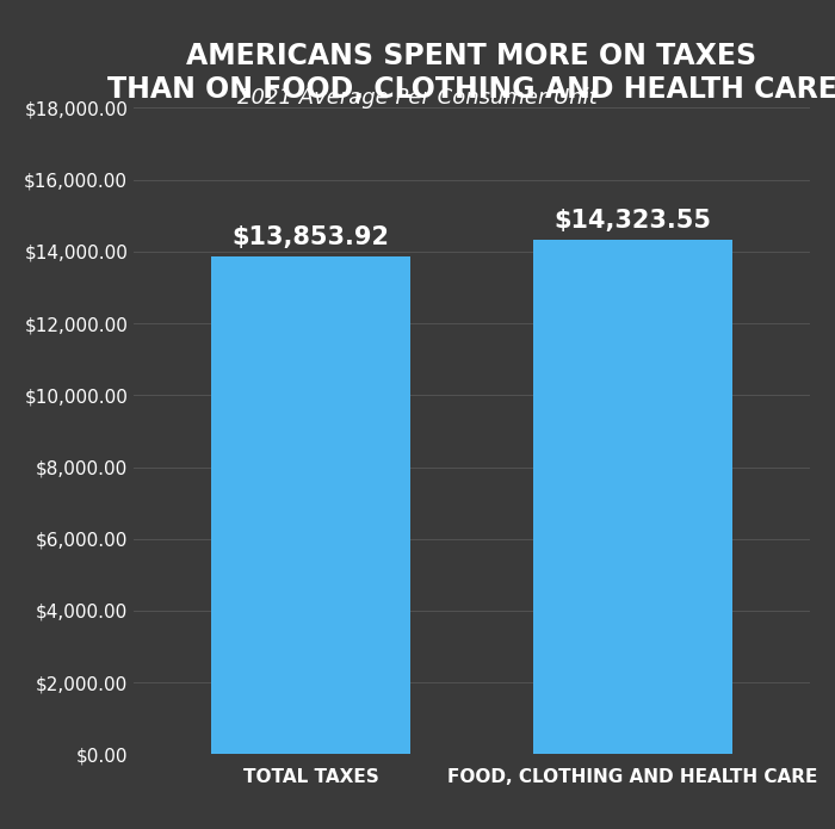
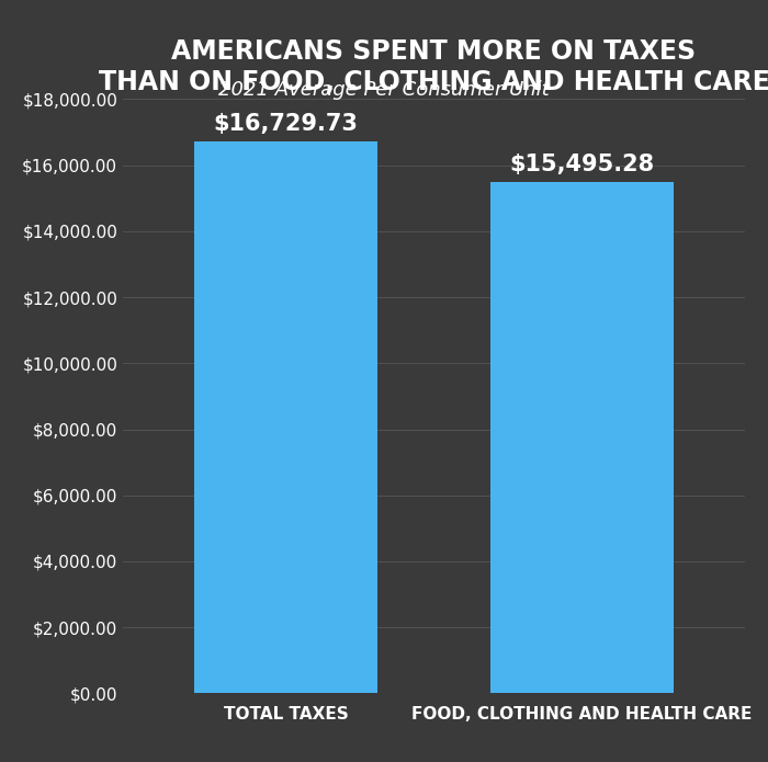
TOTAL TAXES: $13,853.92 -> $16,729.73
FOOD, CLOTHING AND HEALTH CARE: $14,323.55 -> $15,495.28
